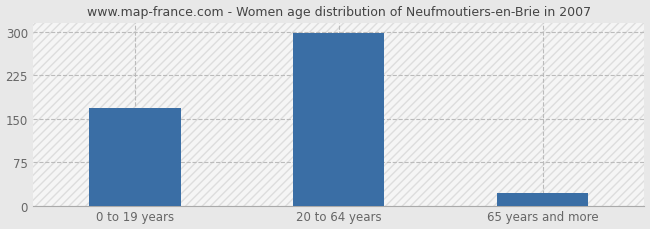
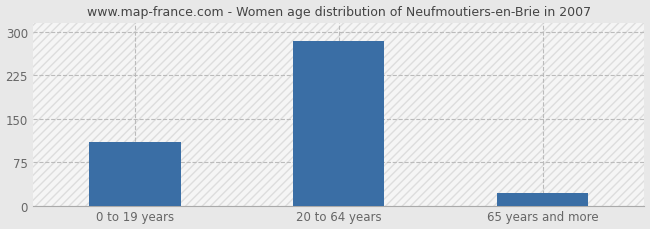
0 to 19 years: 168 -> 110
20 to 64 years: 298 -> 284
